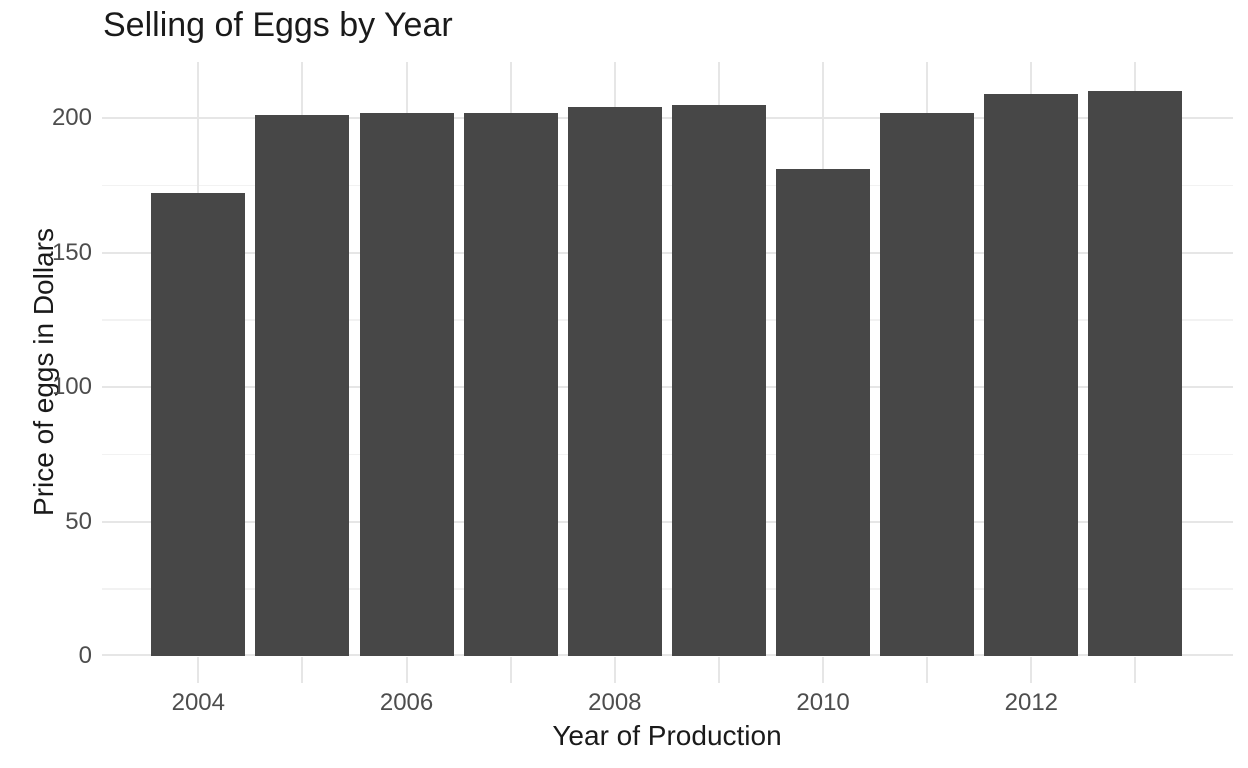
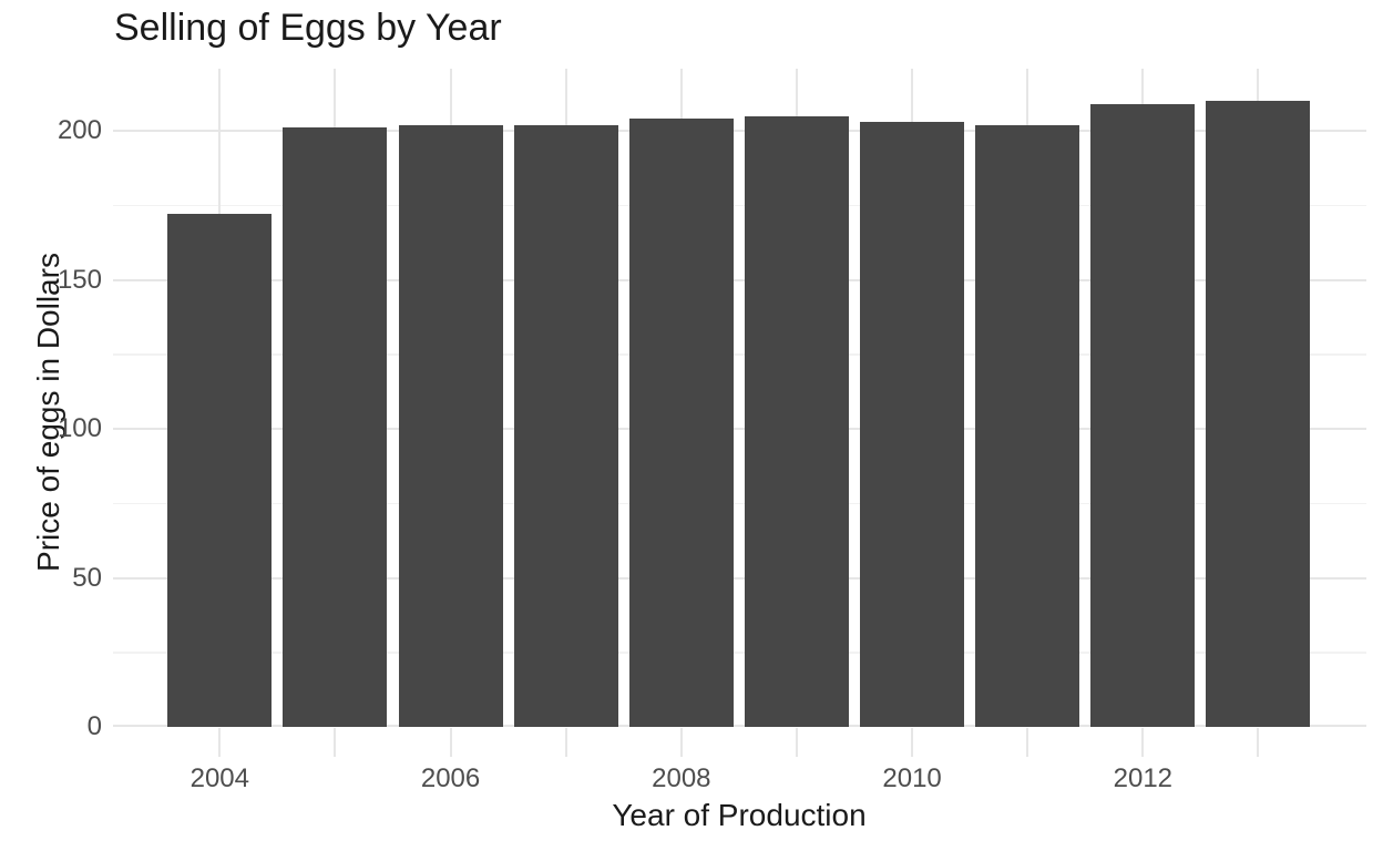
2010: 181 -> 203
